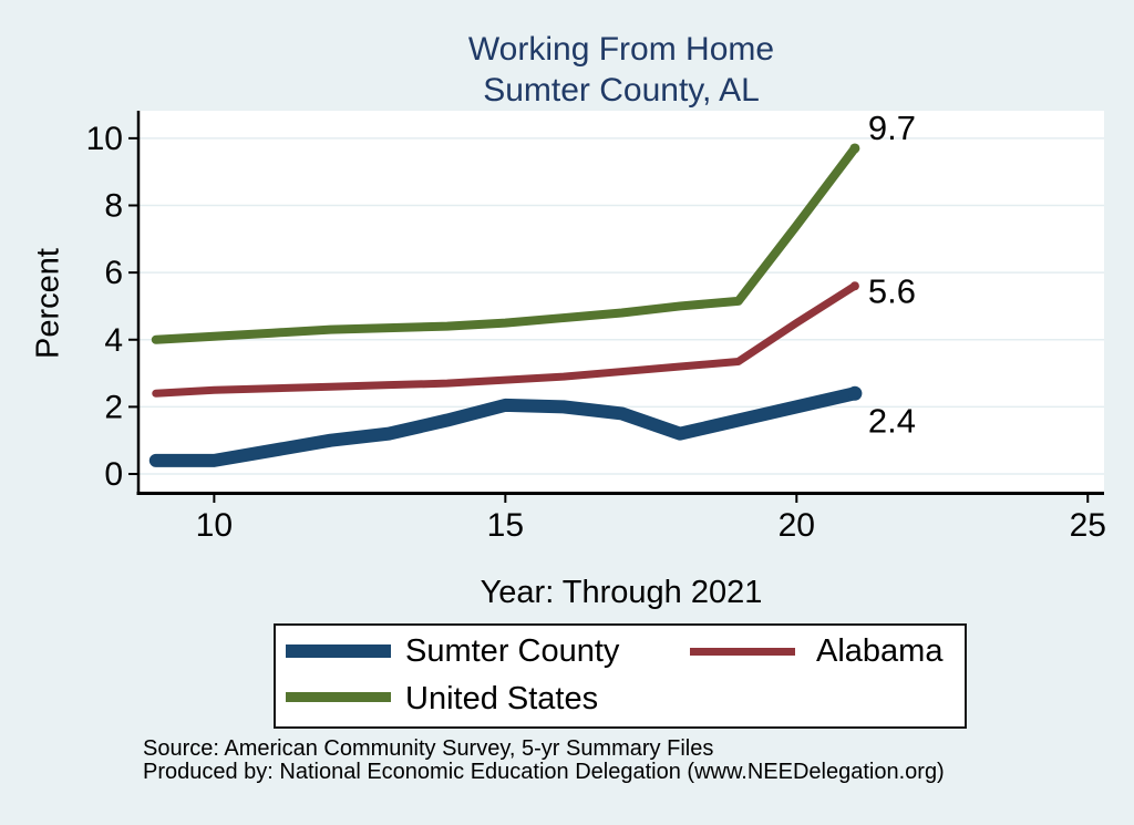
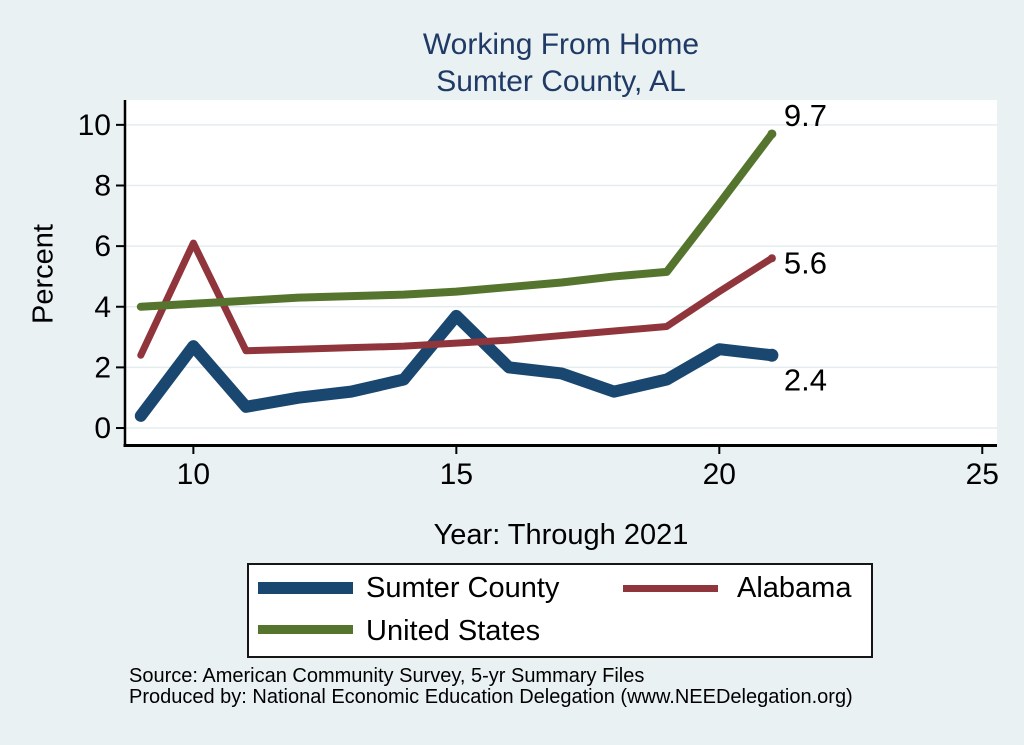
Sumter County/10: 0.4 -> 2.7
Alabama/10: 2.5 -> 6.1
Sumter County/15: 2.0 -> 3.7
Sumter County/20: 2.0 -> 2.6
